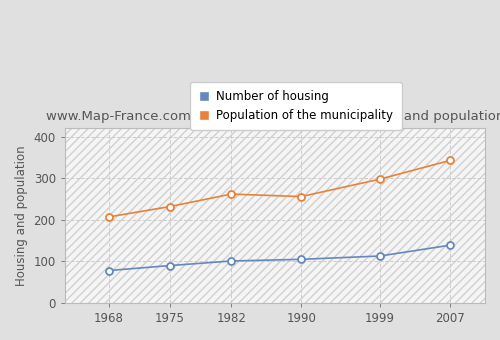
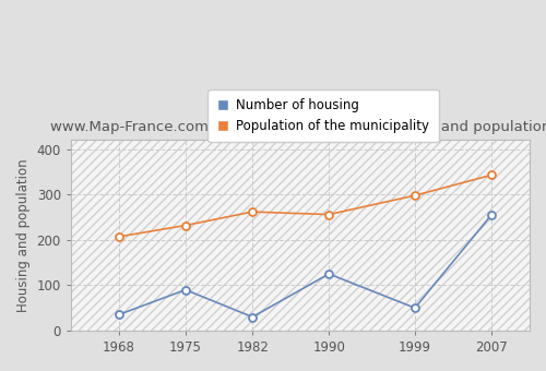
Number of housing/1968: 78 -> 35
Number of housing/1982: 101 -> 30
Number of housing/1990: 105 -> 125
Number of housing/1999: 113 -> 50
Number of housing/2007: 139 -> 255
